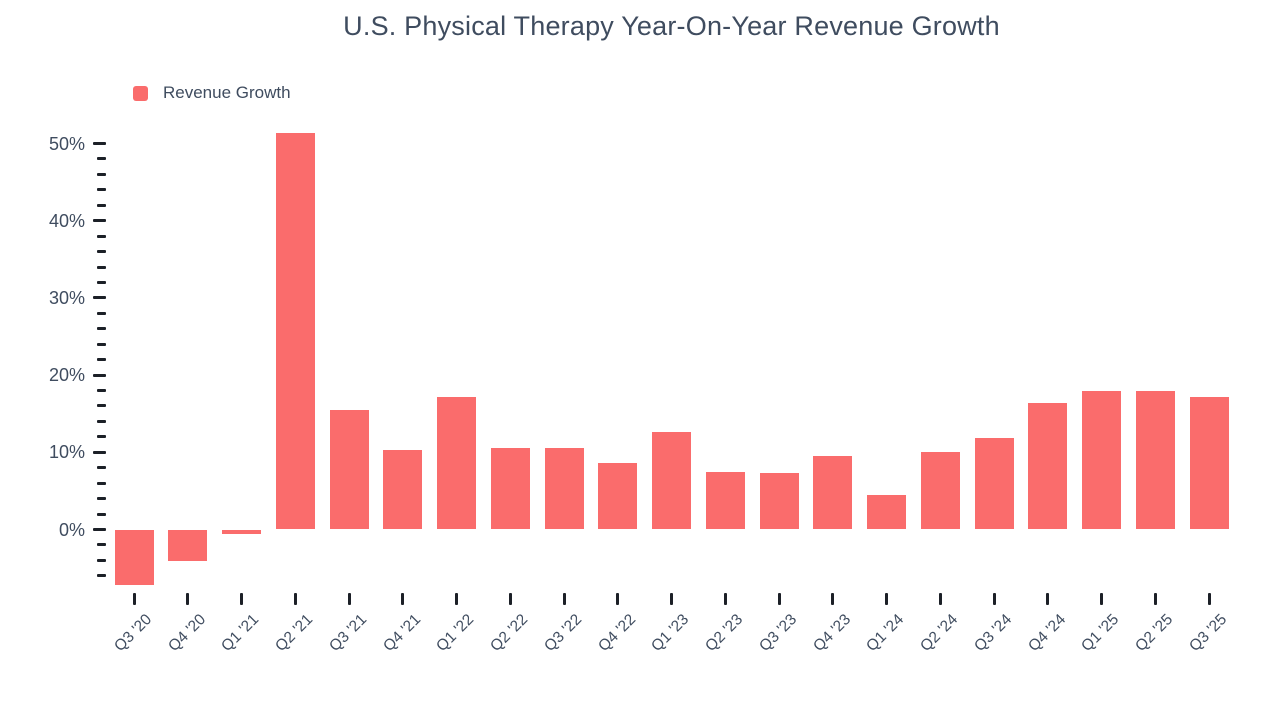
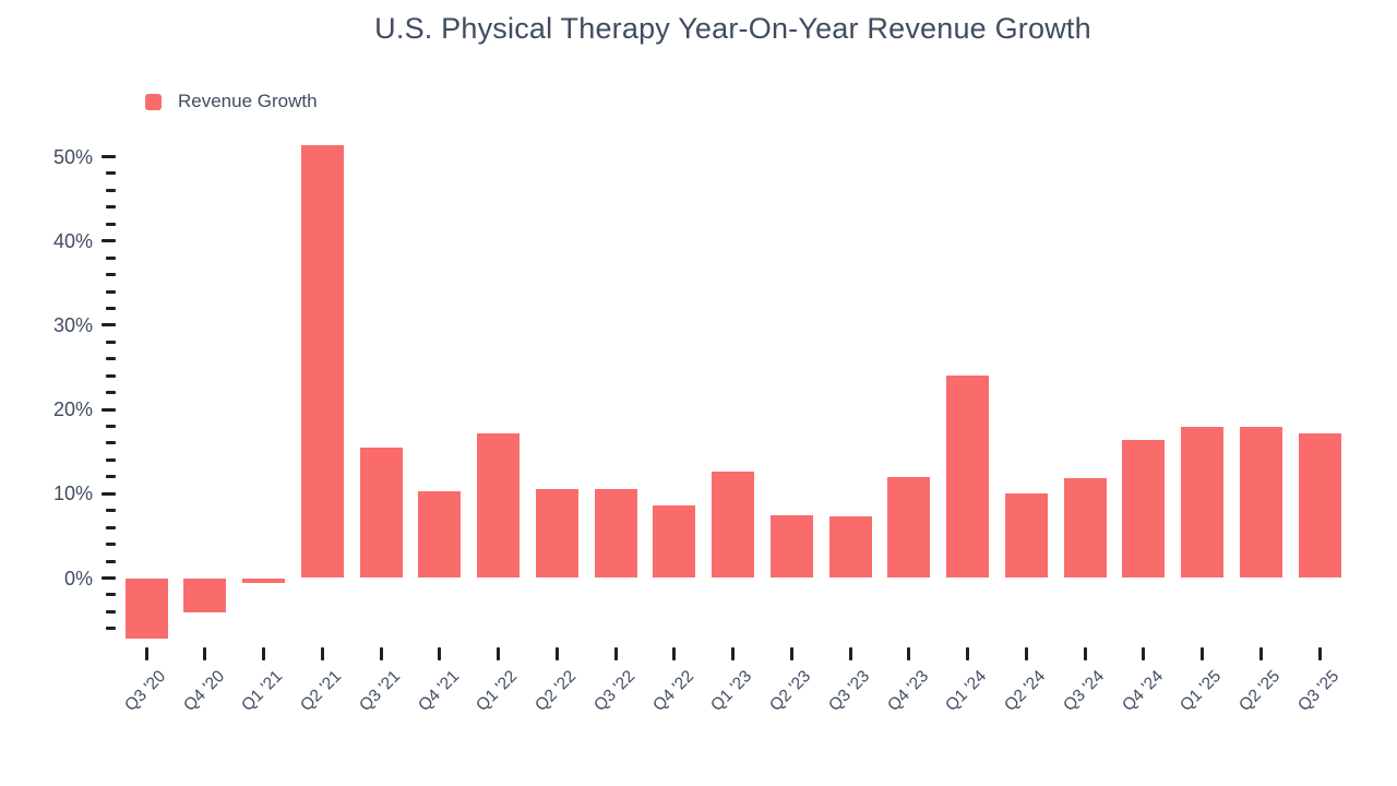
Q4 '23: 10% -> 12%
Q1 '24: 4% -> 24%
